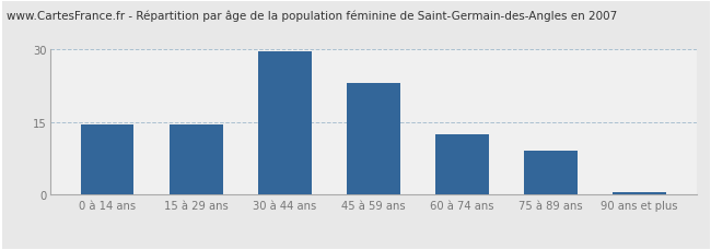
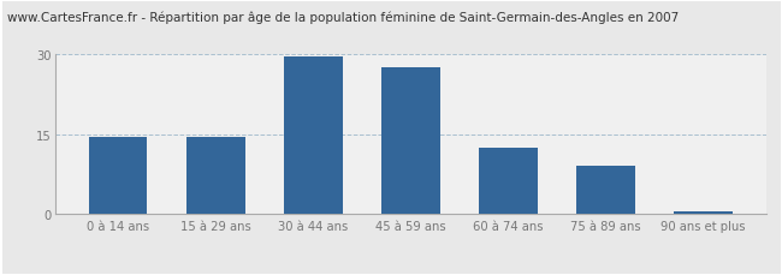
45 à 59 ans: 23.0 -> 27.5
